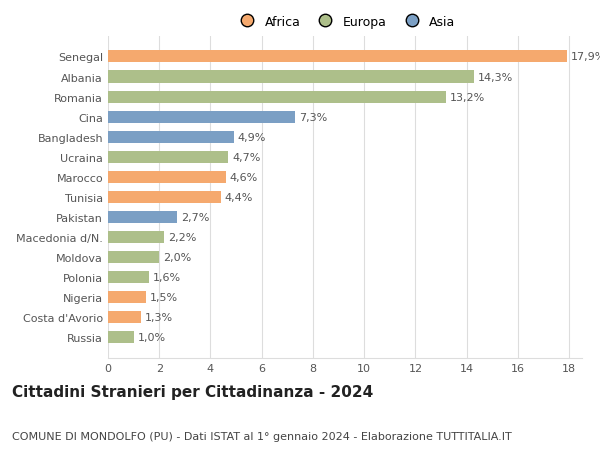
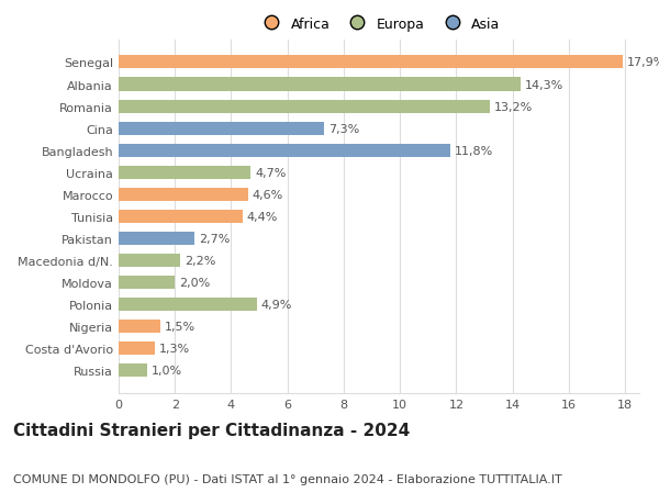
Bangladesh: 4,9% -> 11,8%
Polonia: 1,6% -> 4,9%
